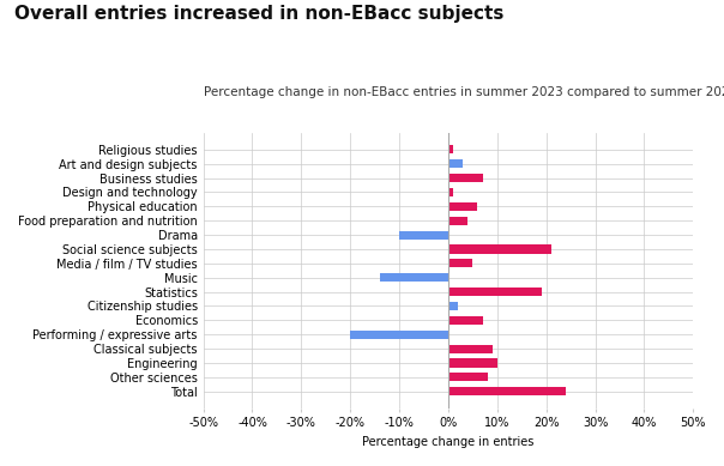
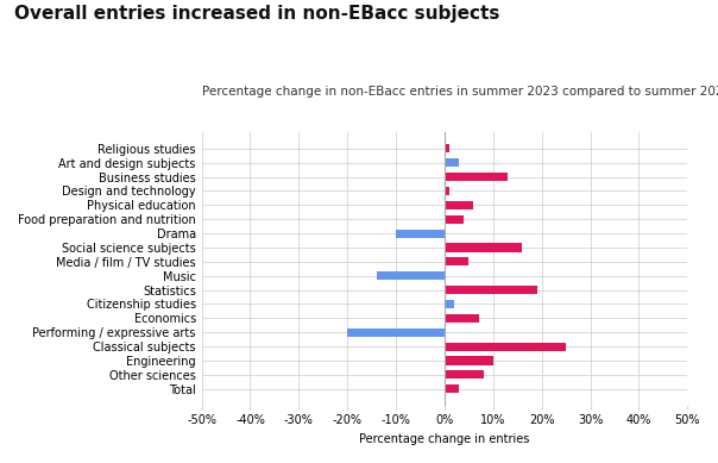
Business studies: 7% -> 13%
Social science subjects: 21% -> 16%
Classical subjects: 9% -> 25%
Total: 24% -> 3%
